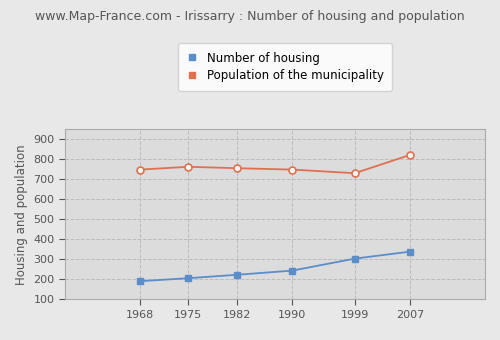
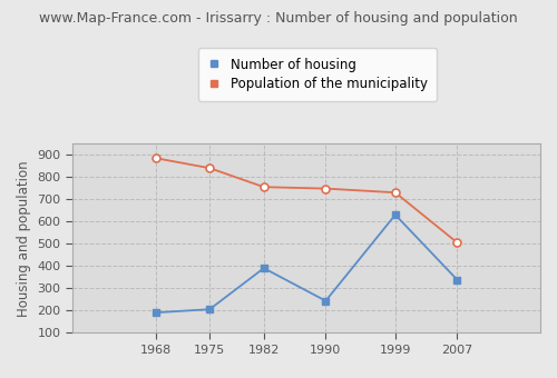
Population of the municipality/1968: 748 -> 885
Population of the municipality/1975: 762 -> 840
Number of housing/1982: 222 -> 390
Number of housing/1999: 303 -> 630
Population of the municipality/2007: 822 -> 505
